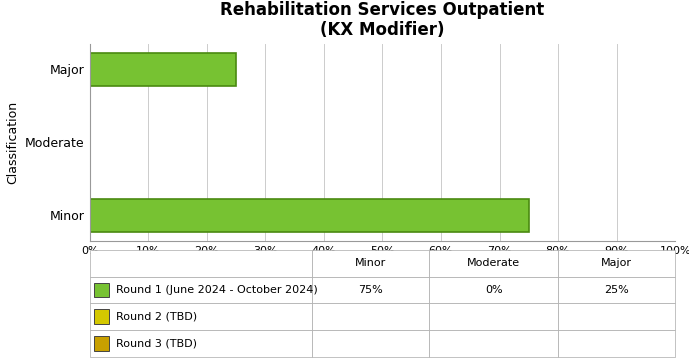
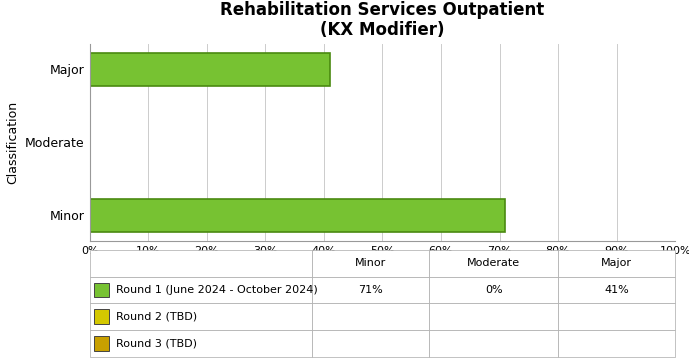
Major: 25% -> 41%
Minor: 75% -> 71%
